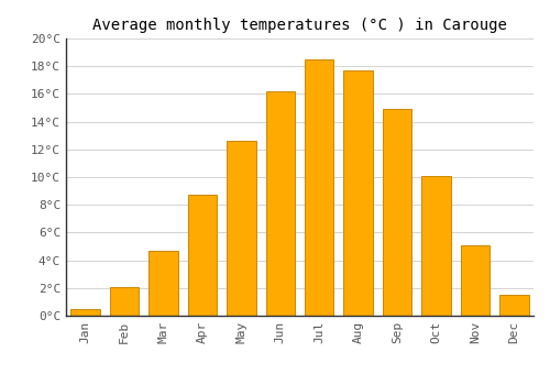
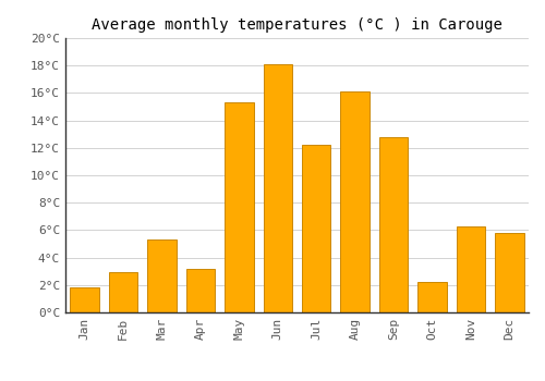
Jan: 0.5°C -> 1.8°C
Feb: 2.1°C -> 2.9°C
Mar: 4.7°C -> 5.3°C
Apr: 8.7°C -> 3.2°C
May: 12.6°C -> 15.3°C
Jun: 16.2°C -> 18.1°C
Jul: 18.5°C -> 12.2°C
Aug: 17.7°C -> 16.1°C
Sep: 14.9°C -> 12.8°C
Oct: 10.1°C -> 2.2°C
Nov: 5.1°C -> 6.3°C
Dec: 1.5°C -> 5.8°C
